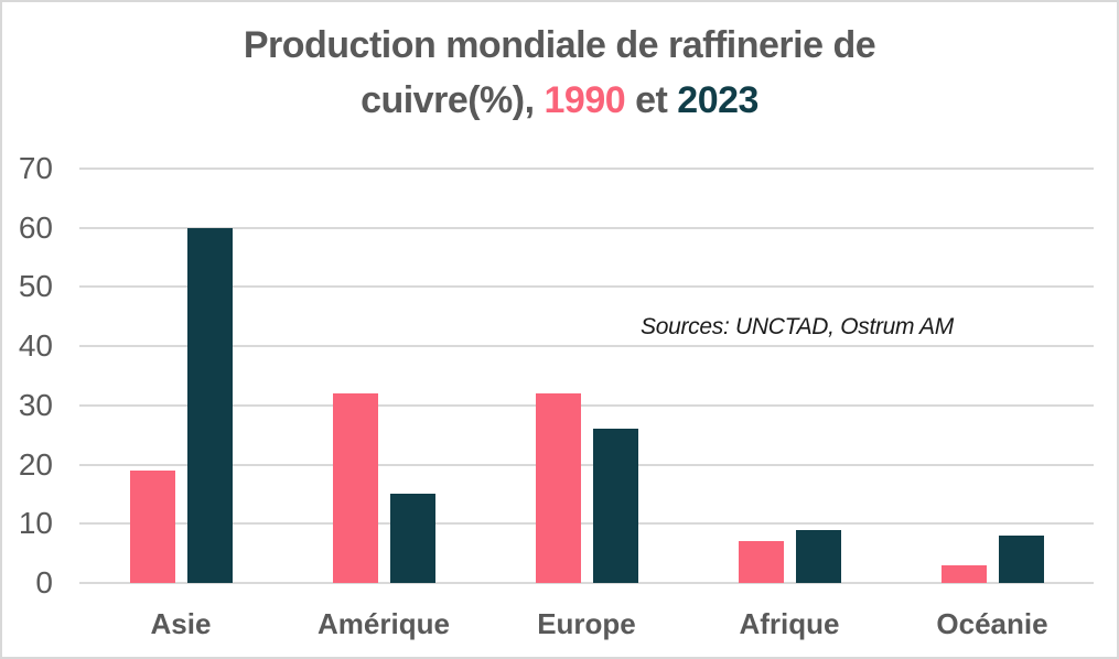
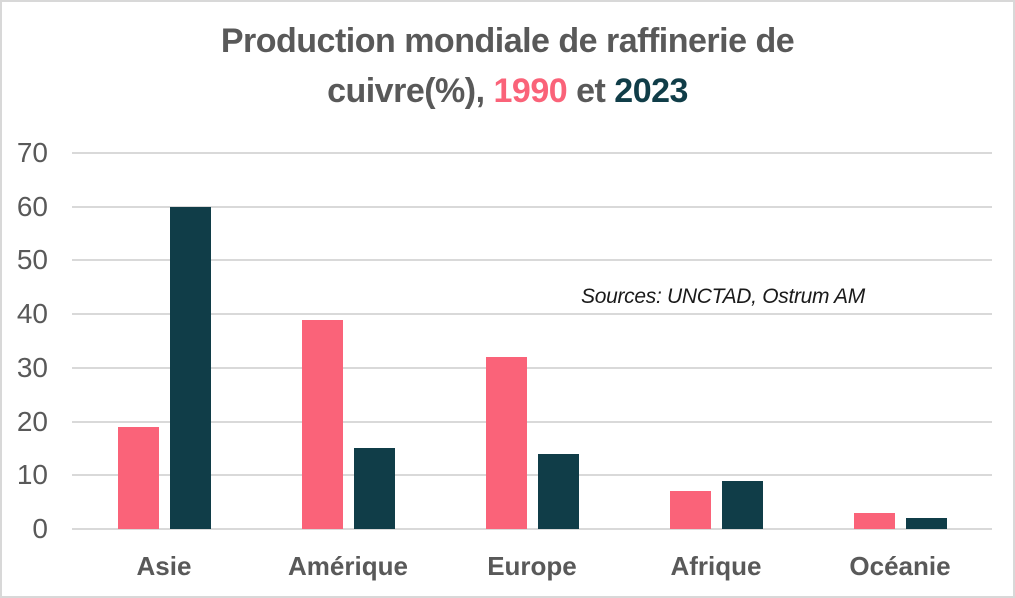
1990/Amérique: 32 -> 39
2023/Europe: 26 -> 14
2023/Océanie: 8 -> 2
